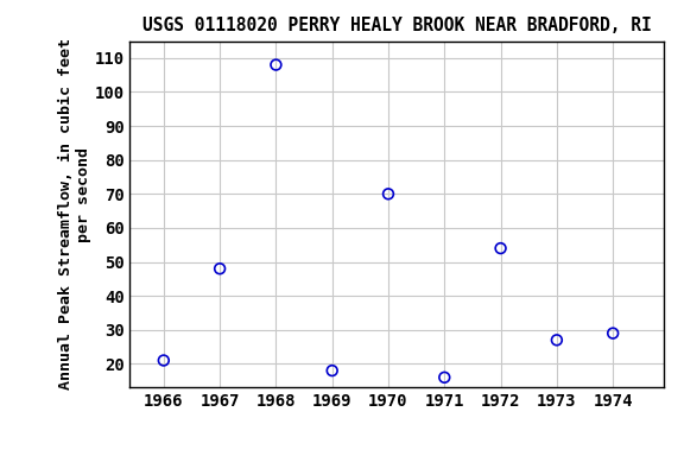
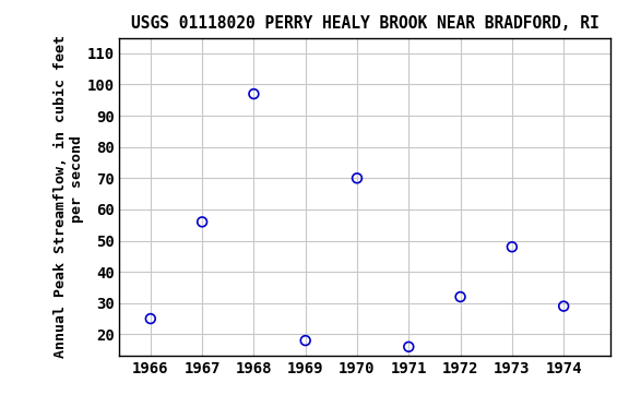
1966: 21 -> 25
1967: 48 -> 56
1968: 108 -> 97
1972: 54 -> 32
1973: 27 -> 48
